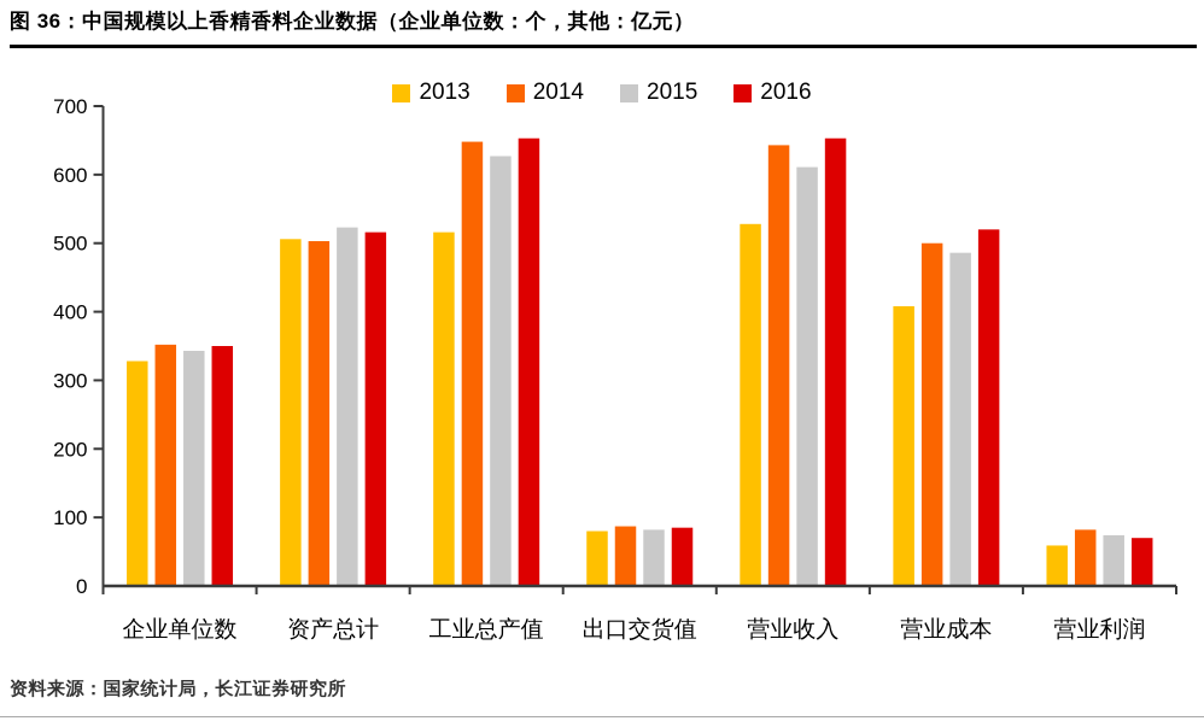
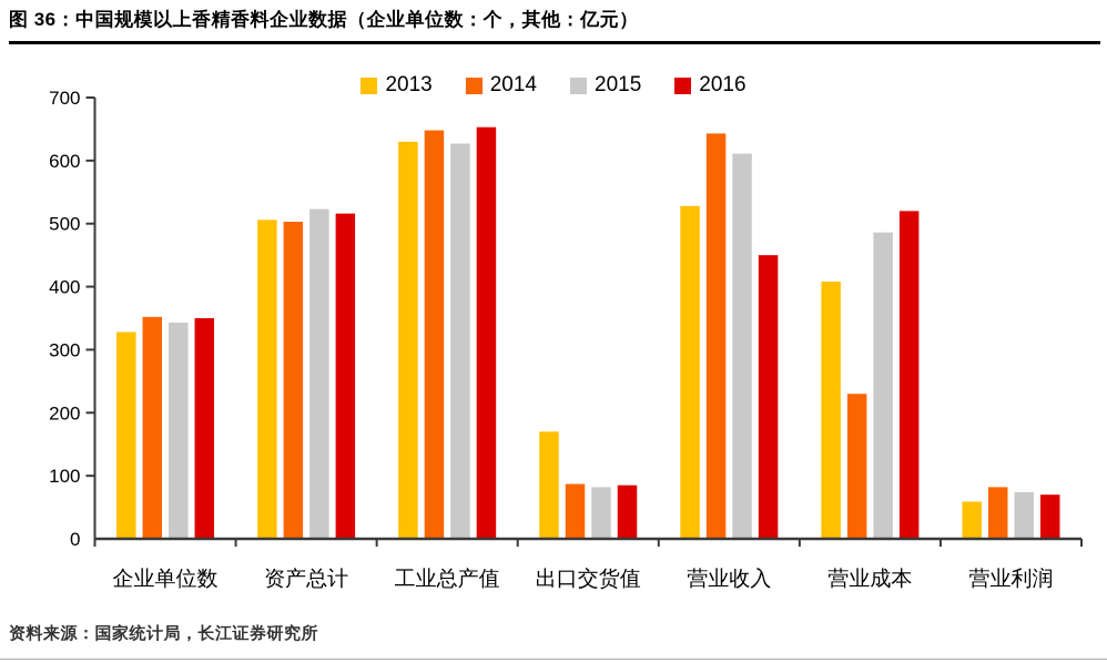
2013/工业总产值: 520 -> 630
2013/出口交货值: 80 -> 170
2016/营业收入: 650 -> 450
2014/营业成本: 500 -> 230
